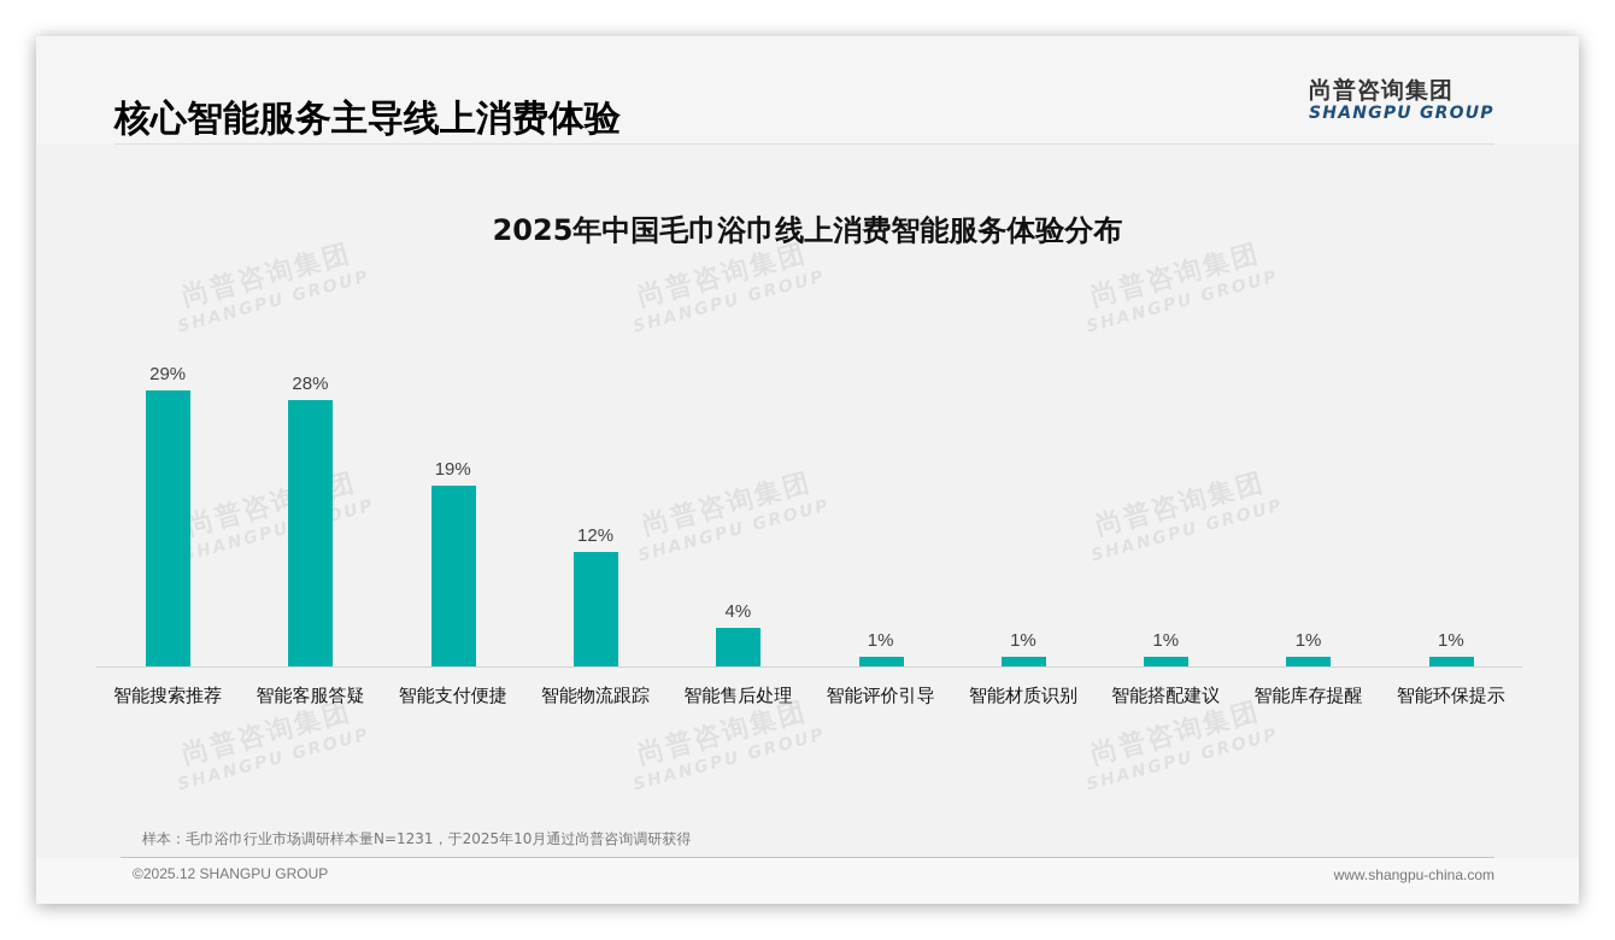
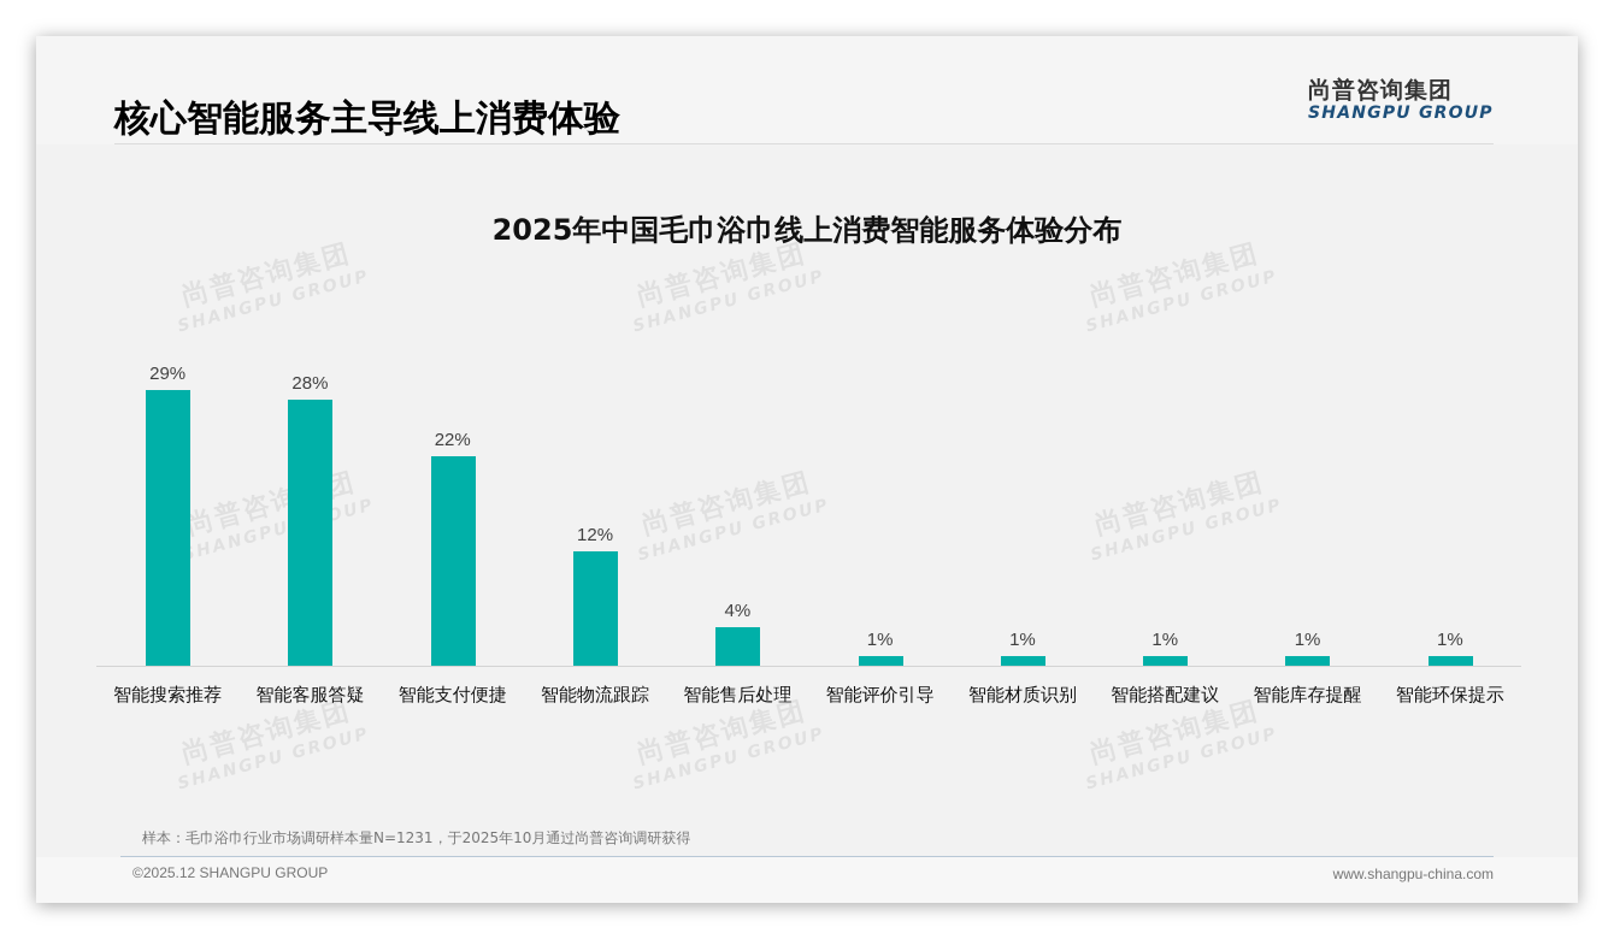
智能支付便捷: 19% -> 22%
